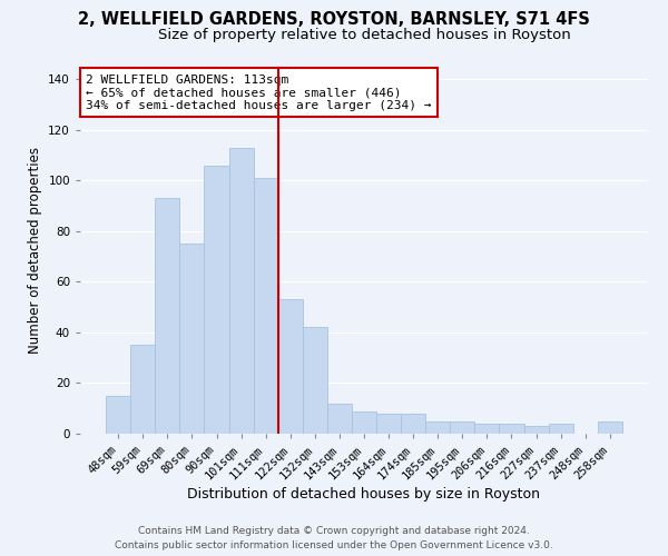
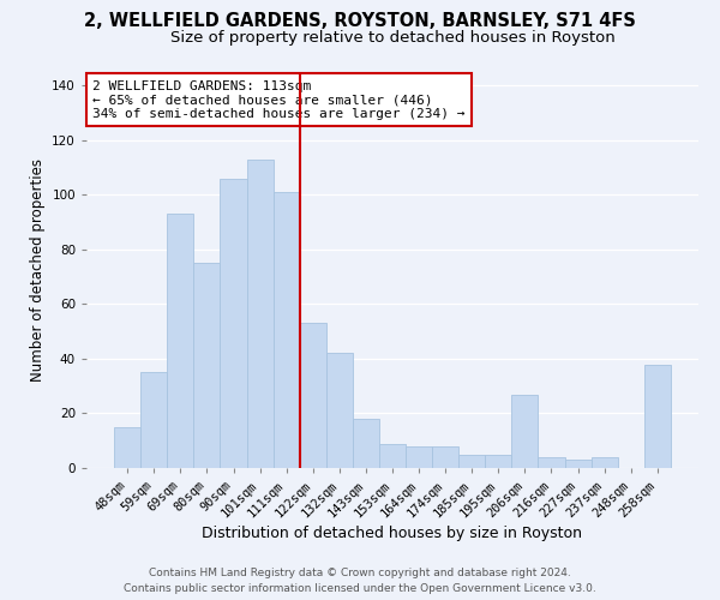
143sqm: 12 -> 18
206sqm: 4 -> 27
258sqm: 5 -> 38
